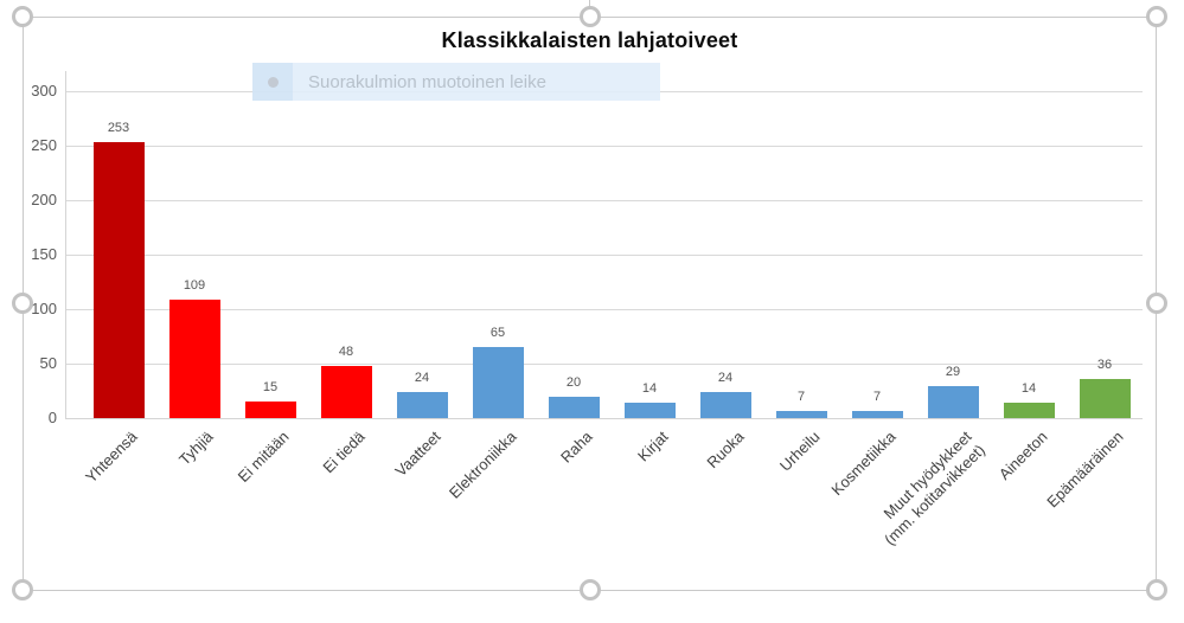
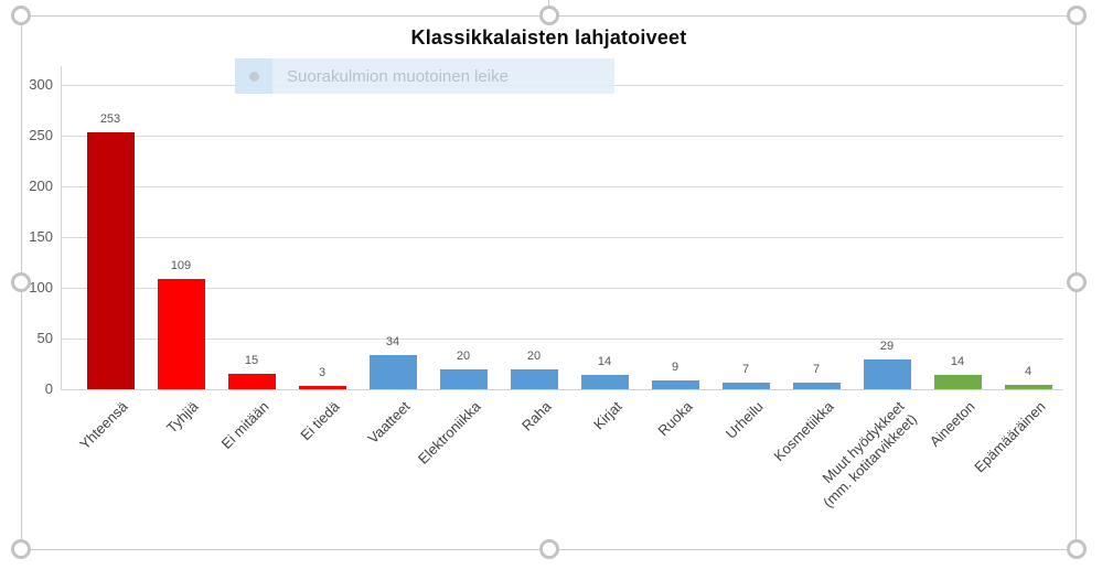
Ei tiedä: 48 -> 3
Vaatteet: 24 -> 34
Elektroniikka: 65 -> 20
Ruoka: 24 -> 9
Epämääräinen: 36 -> 4
